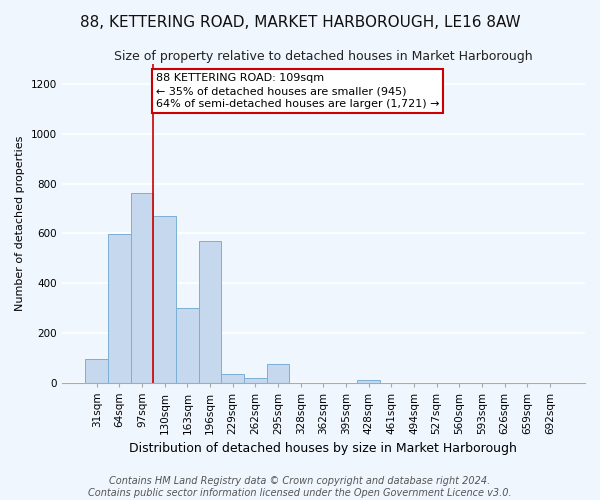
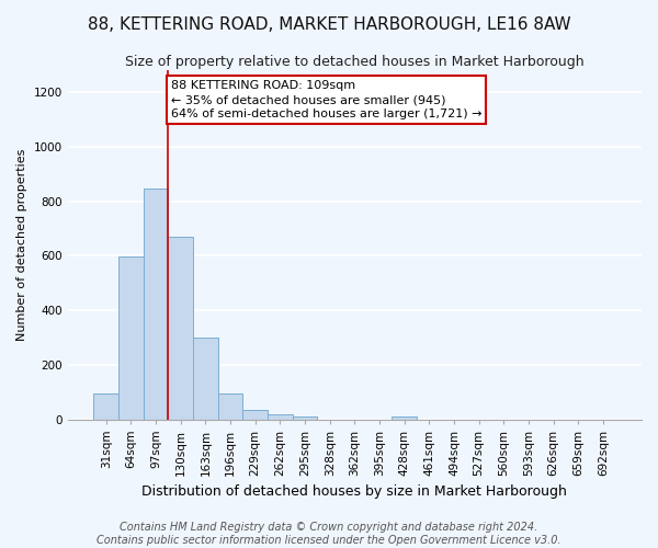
97sqm: 760 -> 845
196sqm: 570 -> 95
295sqm: 75 -> 10
